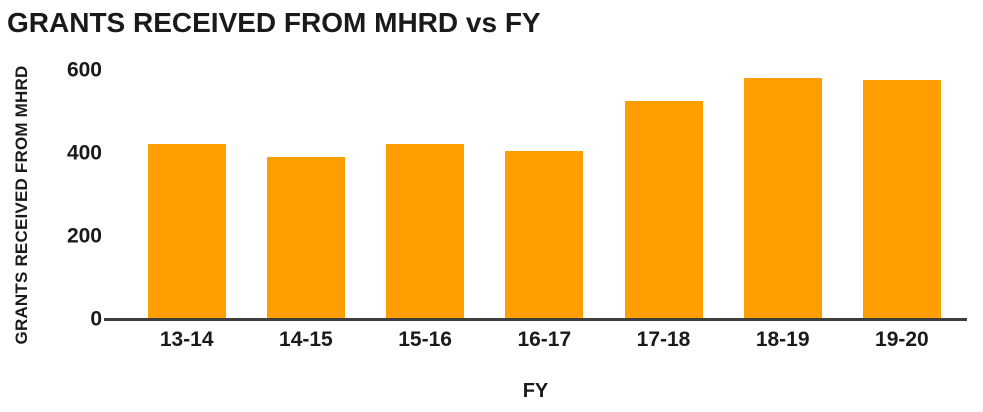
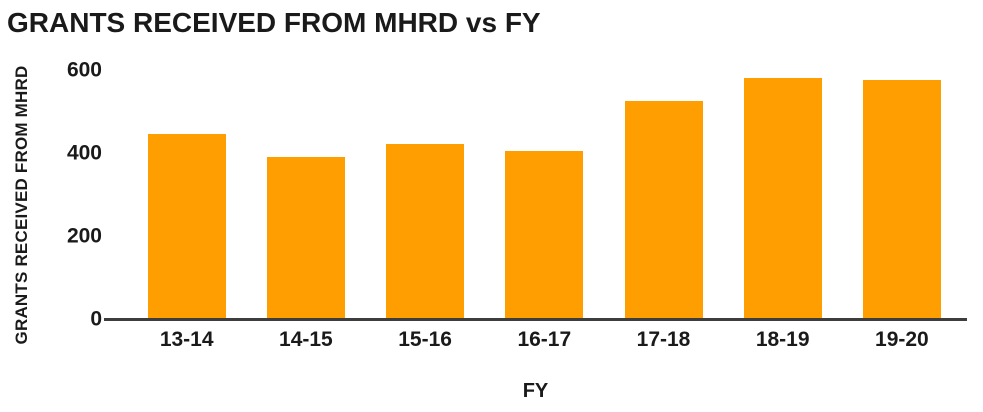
13-14: 420 -> 440
